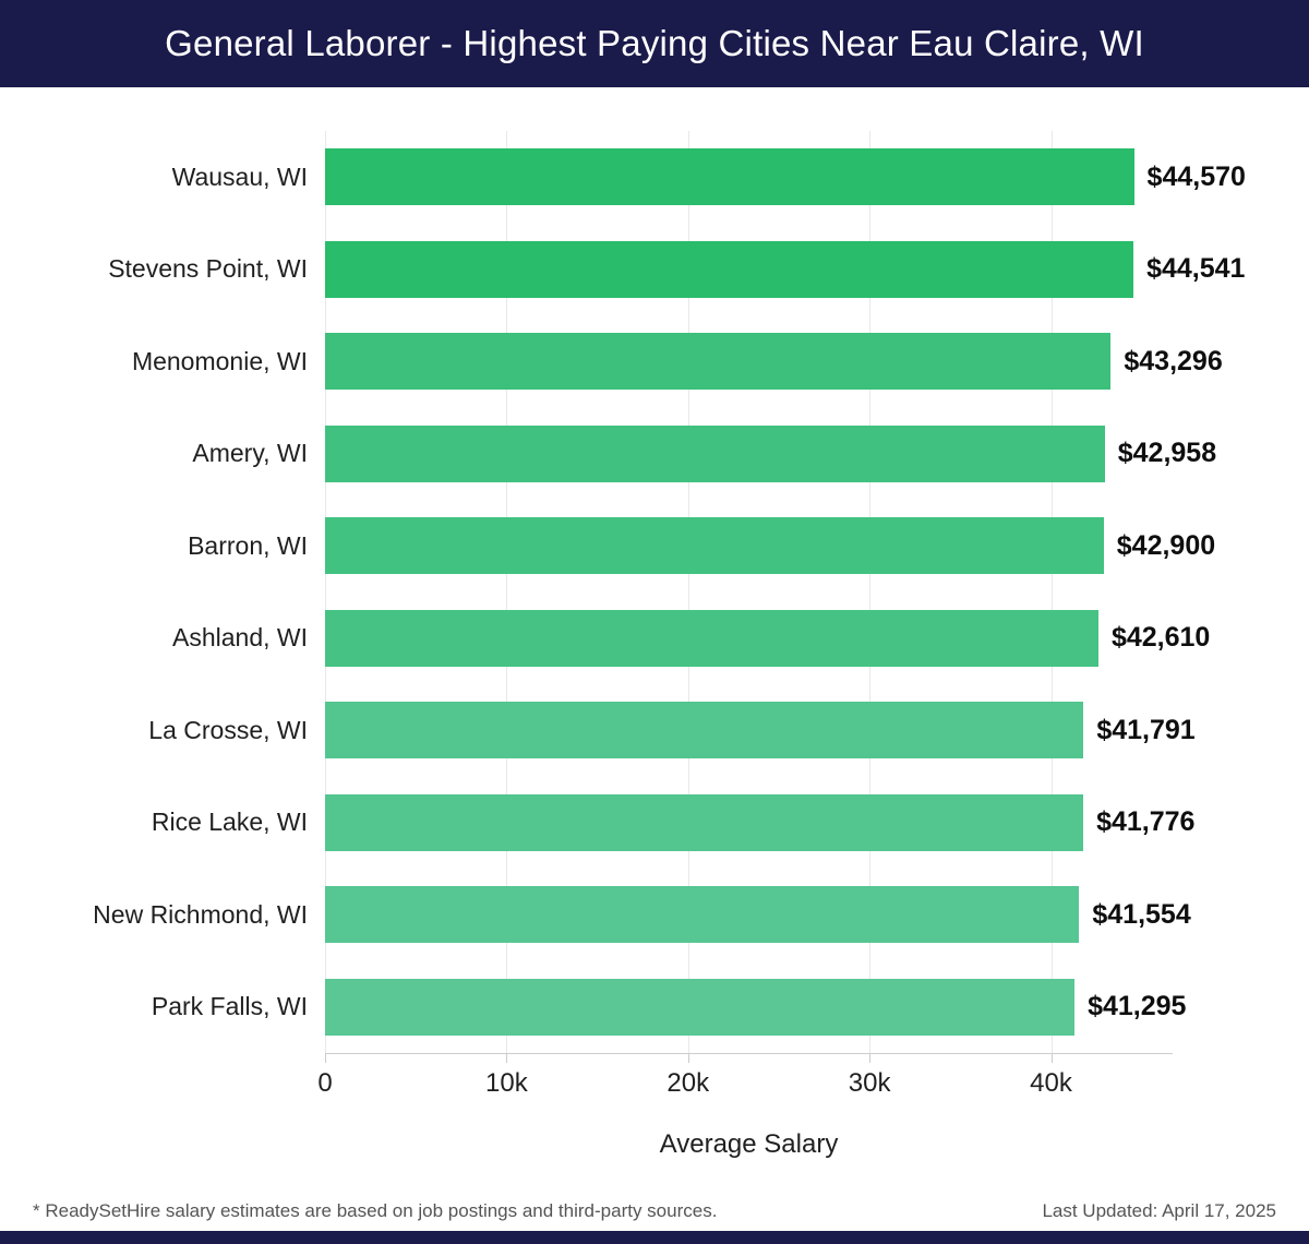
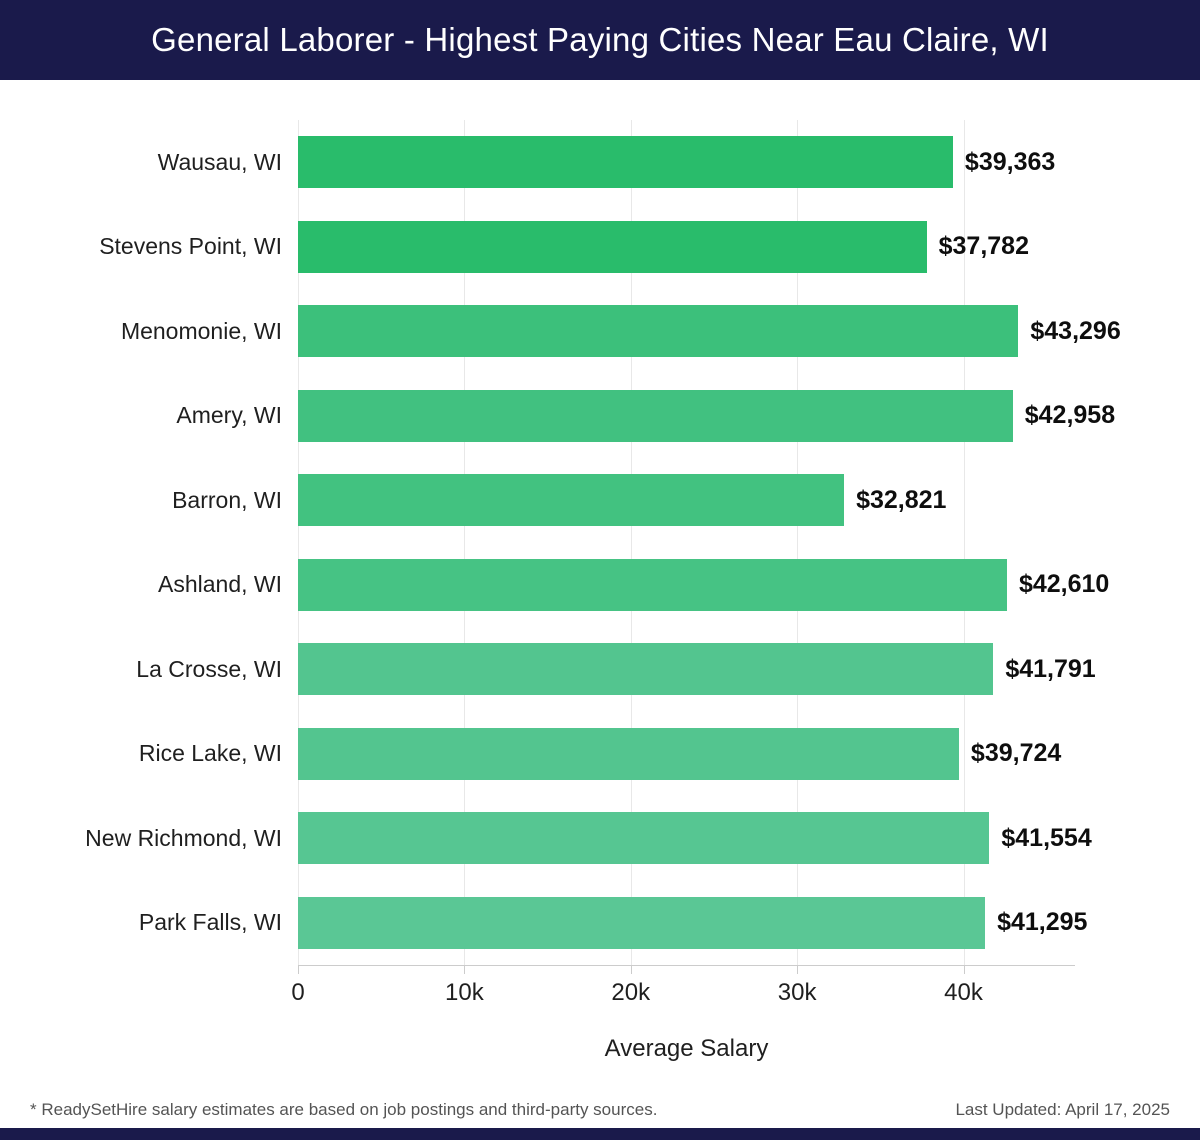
Wausau, WI: $44,570 -> $39,363
Stevens Point, WI: $44,541 -> $37,782
Barron, WI: $42,900 -> $32,821
Rice Lake, WI: $41,776 -> $39,724
